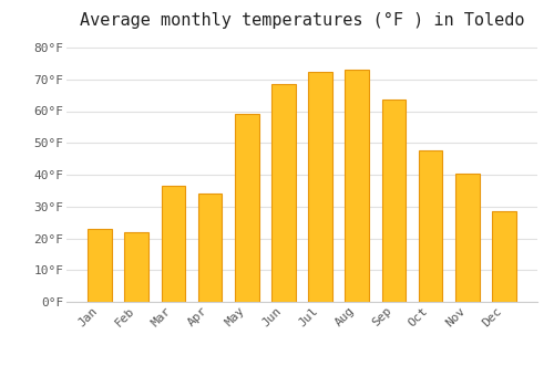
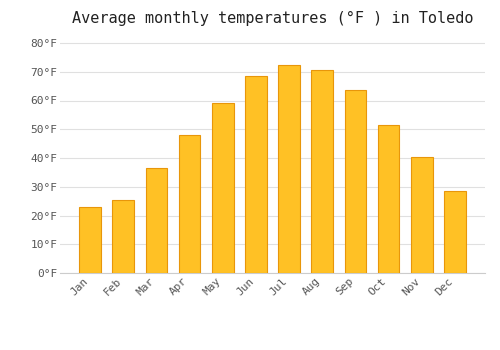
Feb: 22.0°F -> 25.5°F
Apr: 34.0°F -> 48.0°F
Aug: 73.0°F -> 70.5°F
Oct: 47.5°F -> 51.5°F
